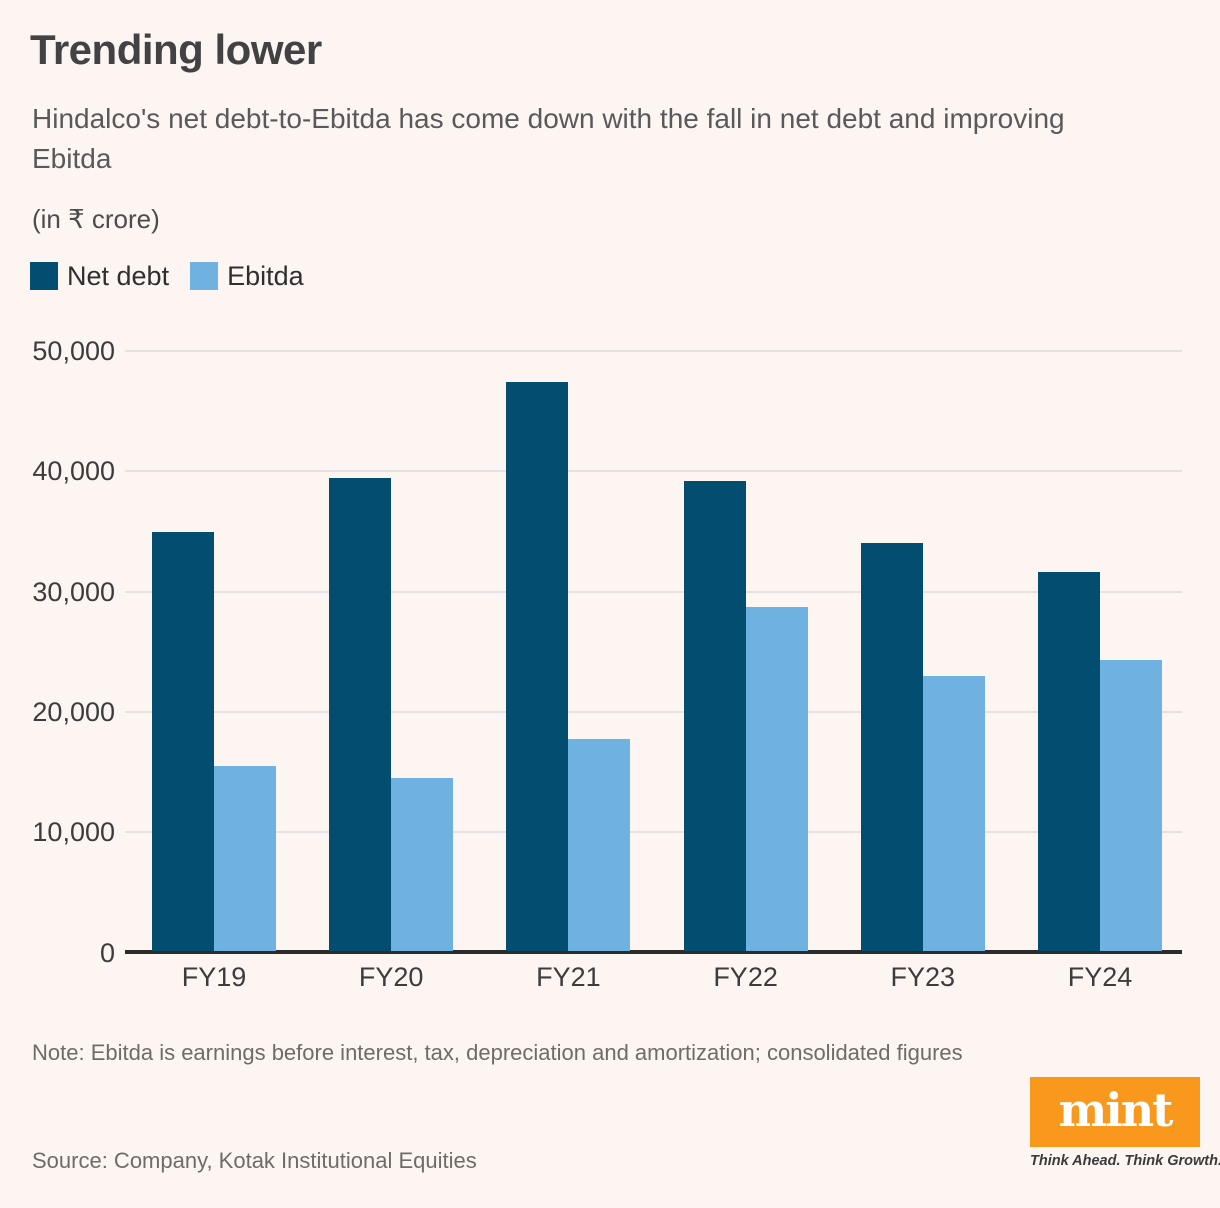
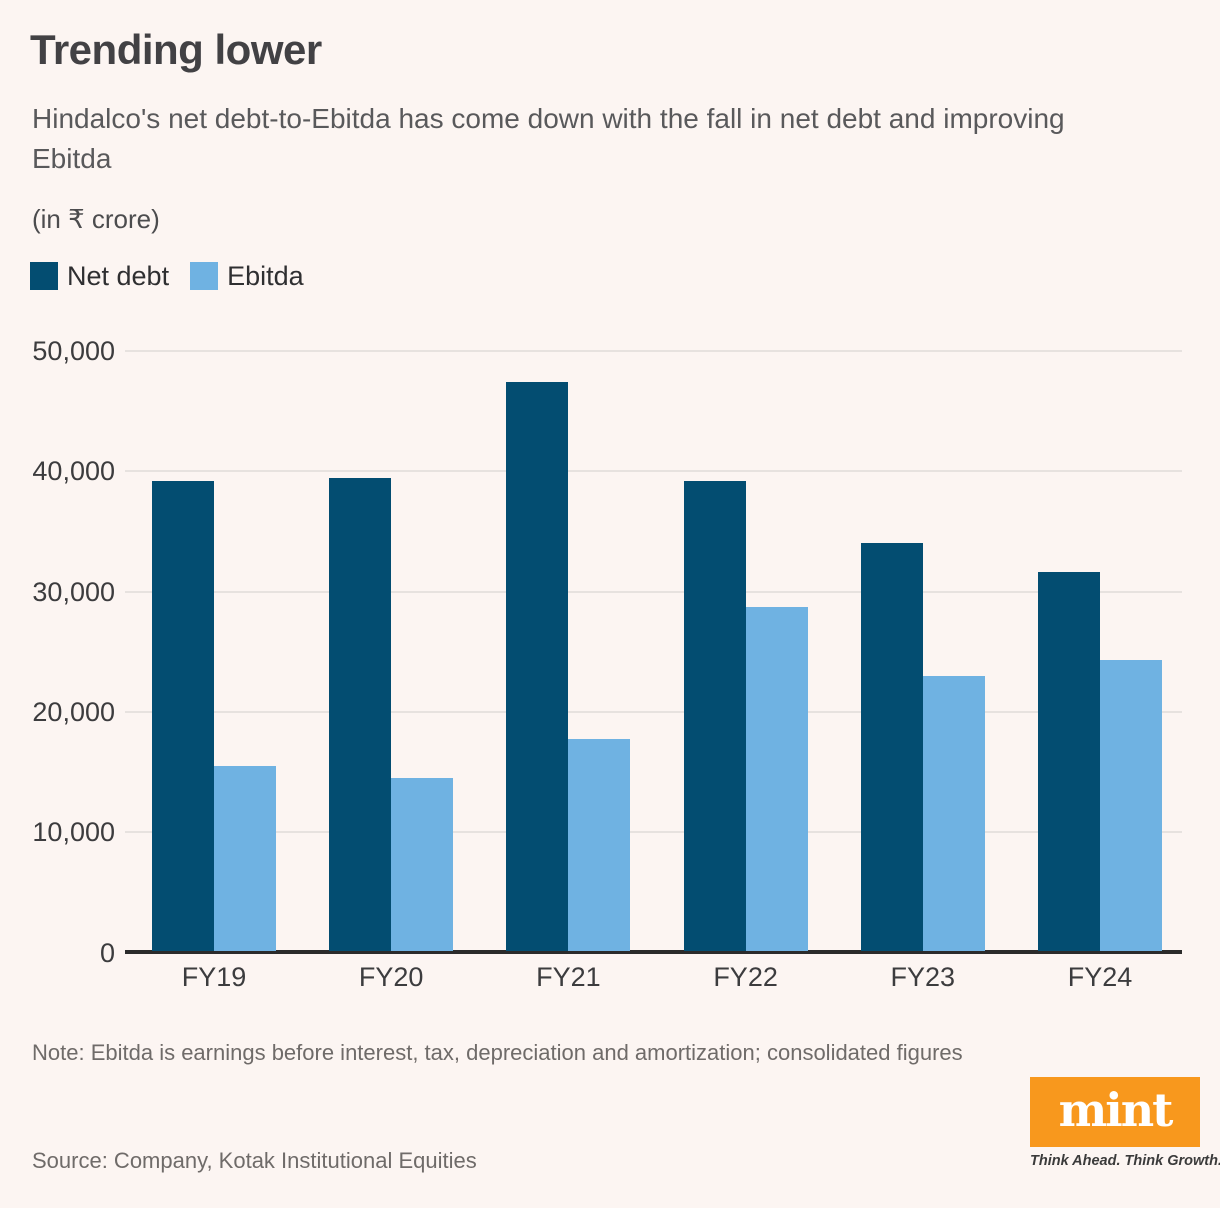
Net debt/FY19: 34800 -> 39100
